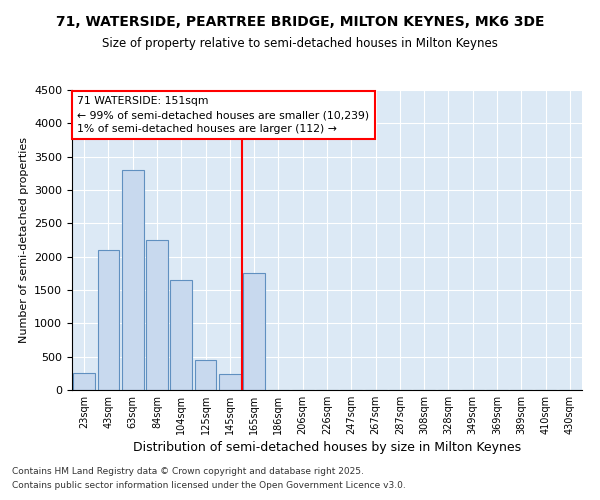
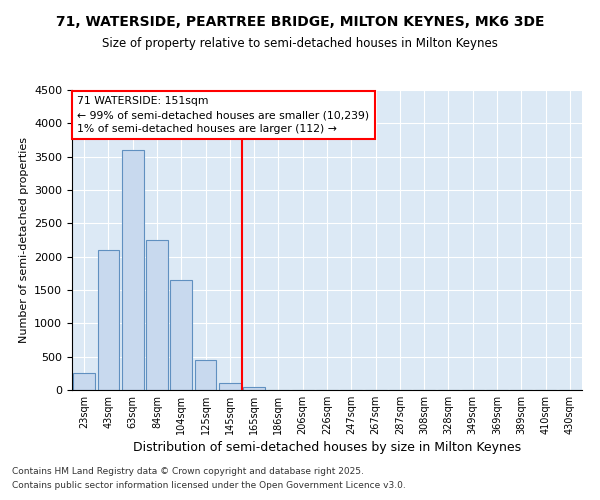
63sqm: 3300 -> 3600
145sqm: 240 -> 100
165sqm: 1760 -> 50
